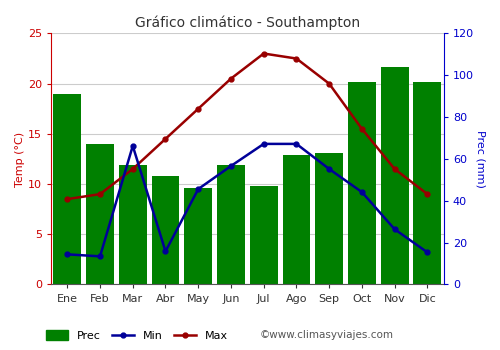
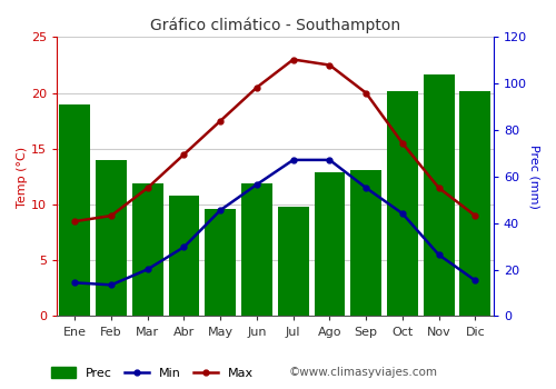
Min/Mar: 13.8 -> 4.2
Min/Abr: 3.3 -> 6.2
